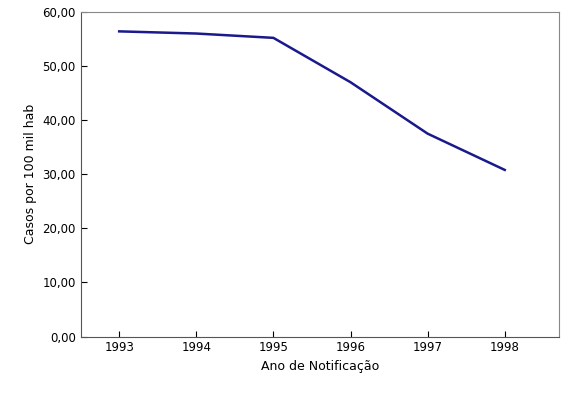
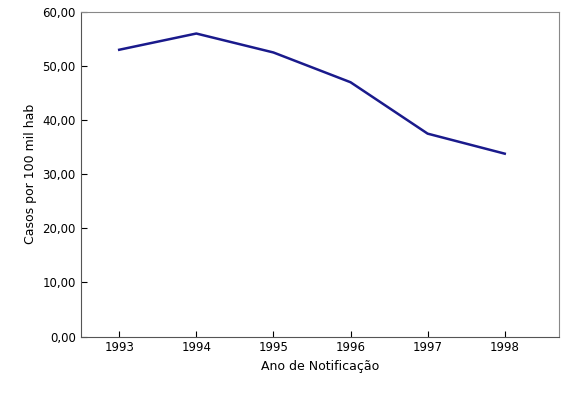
1993: 56,4 -> 53,0
1995: 55,2 -> 52,5
1998: 30,8 -> 33,8
